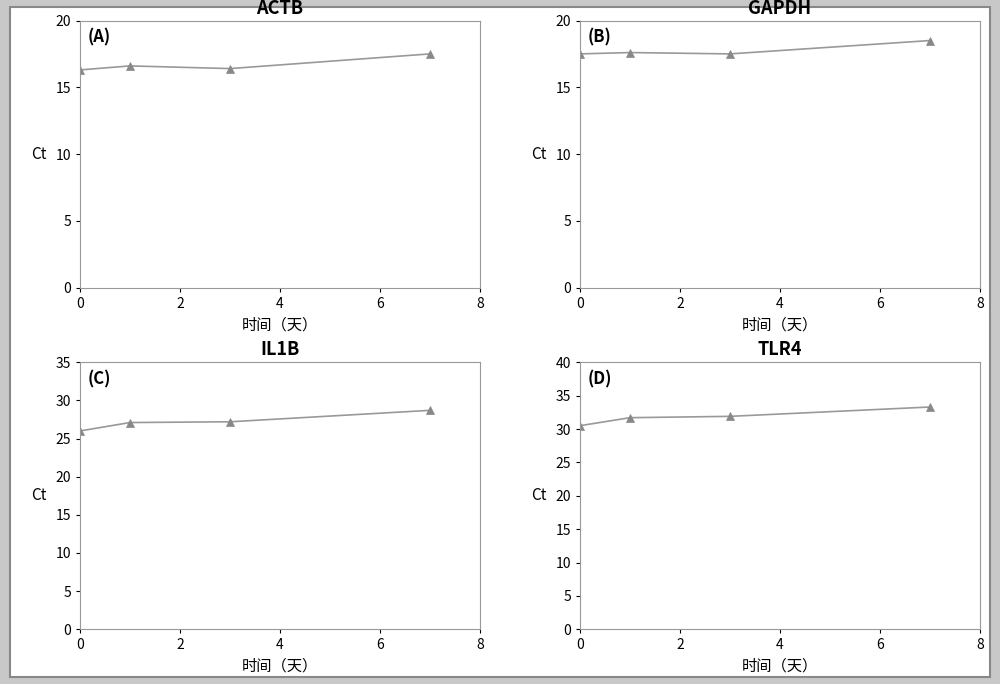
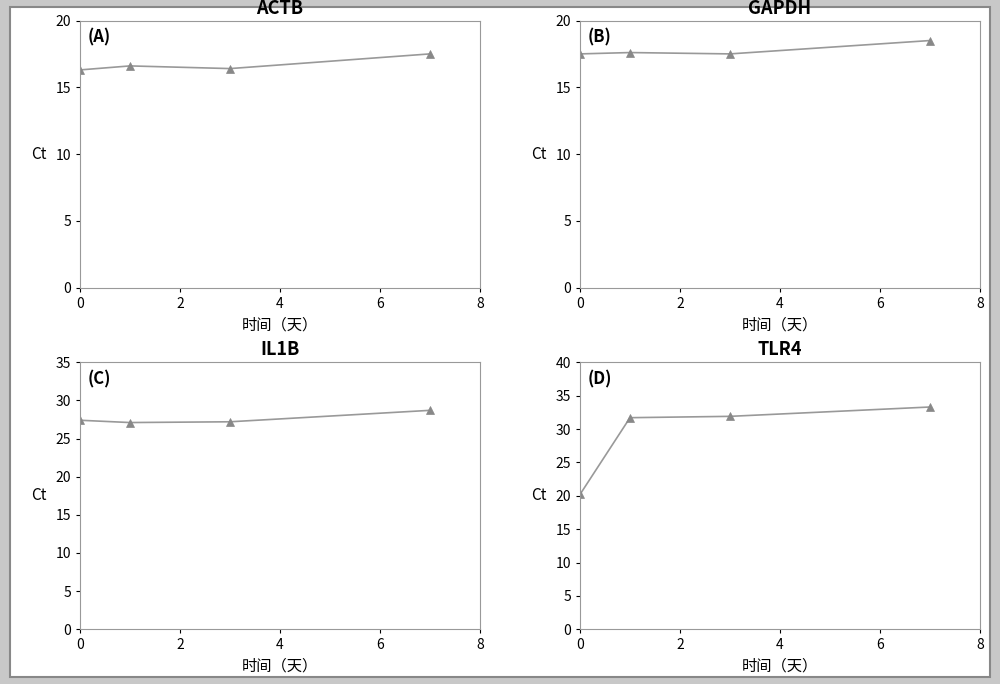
IL1B/0: 26.0 -> 27.4
TLR4/0: 30.5 -> 20.2
